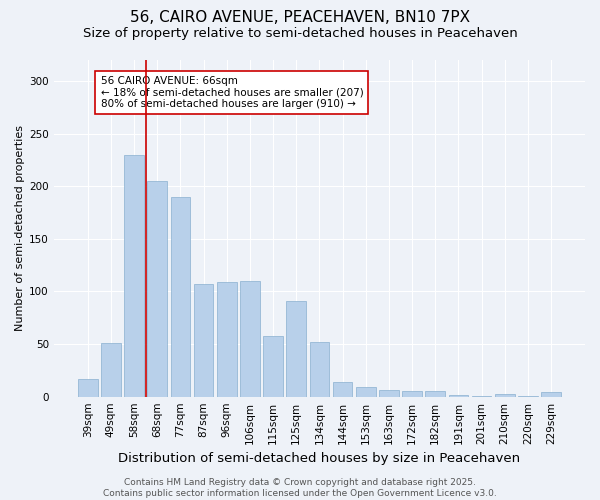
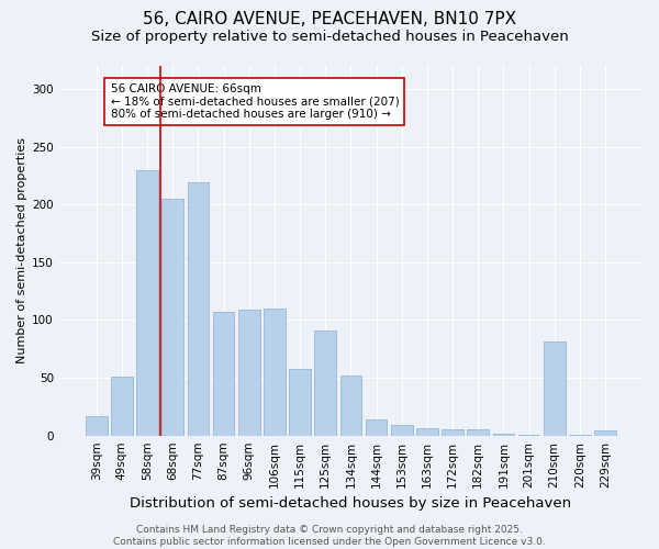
77sqm: 190 -> 219
210sqm: 3 -> 81
